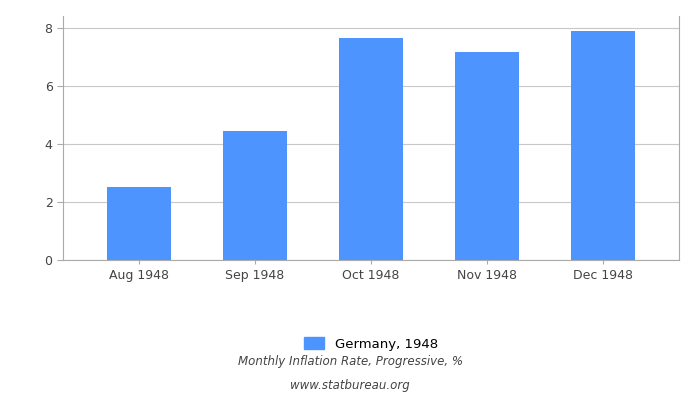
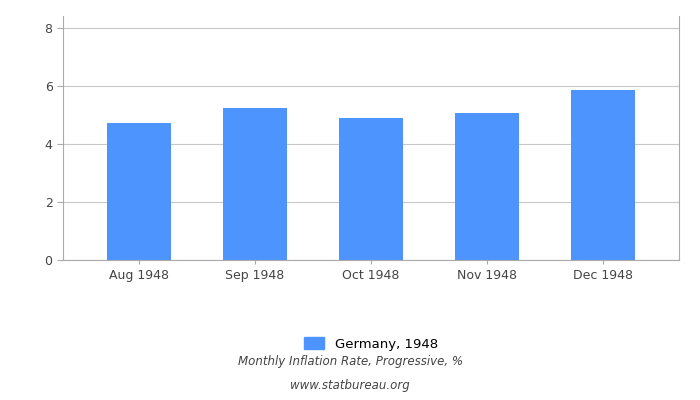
Aug 1948: 2.50 -> 4.70
Sep 1948: 4.45 -> 5.25
Oct 1948: 7.65 -> 4.90
Nov 1948: 7.15 -> 5.05
Dec 1948: 7.90 -> 5.85
